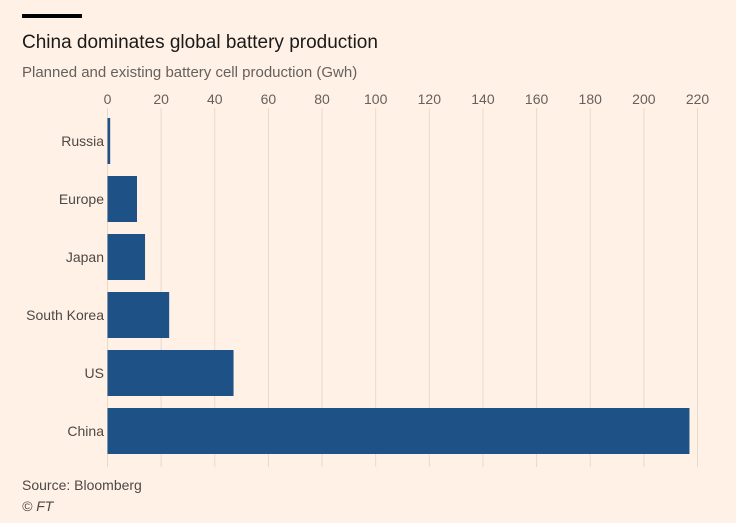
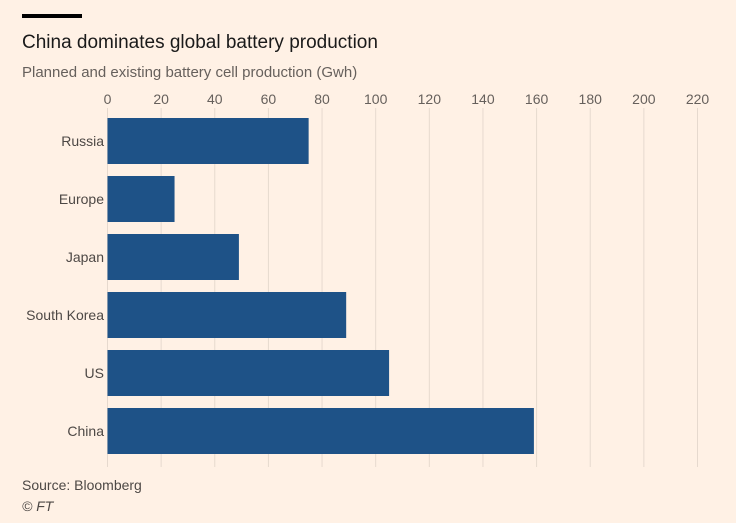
Russia: 1 -> 75
Europe: 11 -> 25
Japan: 14 -> 49
South Korea: 23 -> 89
US: 47 -> 105
China: 217 -> 159
